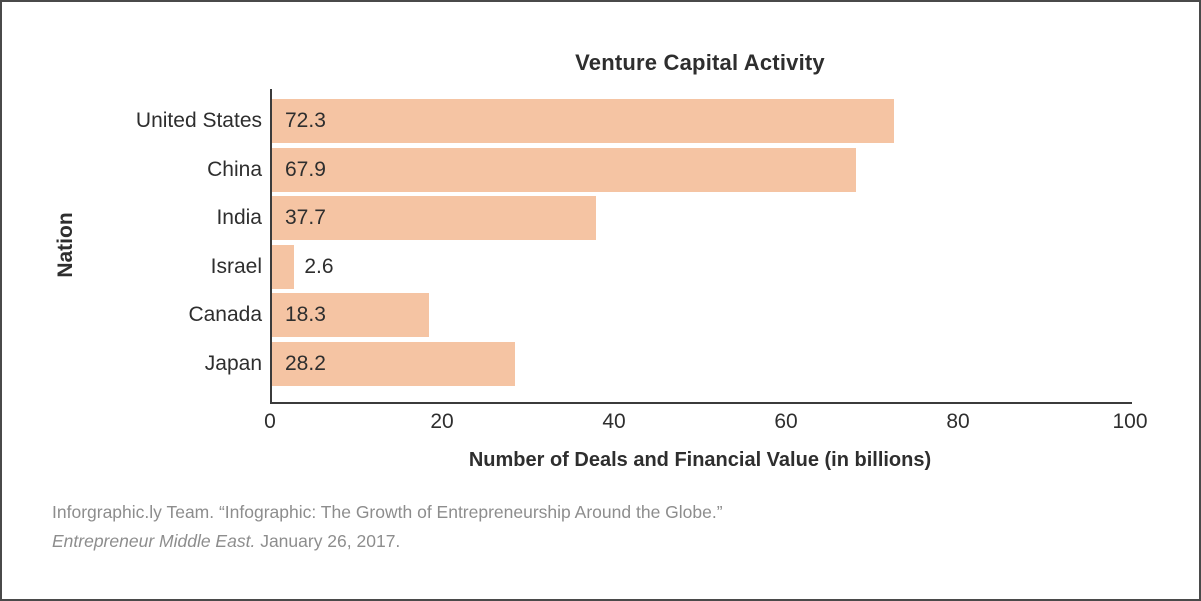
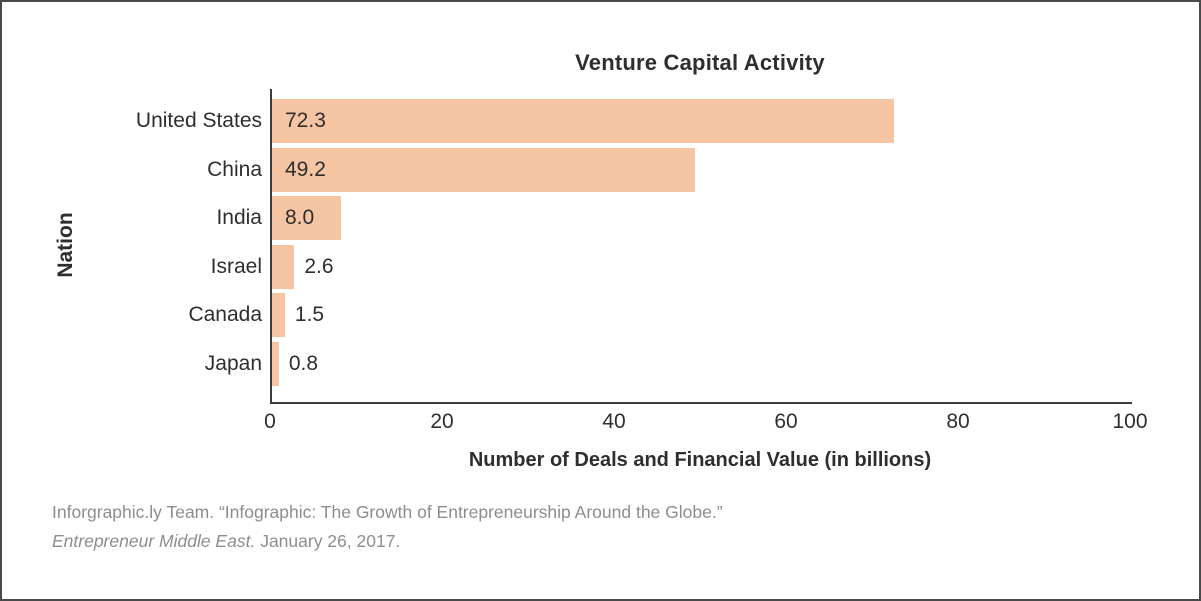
China: 67.9 -> 49.2
India: 37.7 -> 8.0
Canada: 18.3 -> 1.5
Japan: 28.2 -> 0.8
